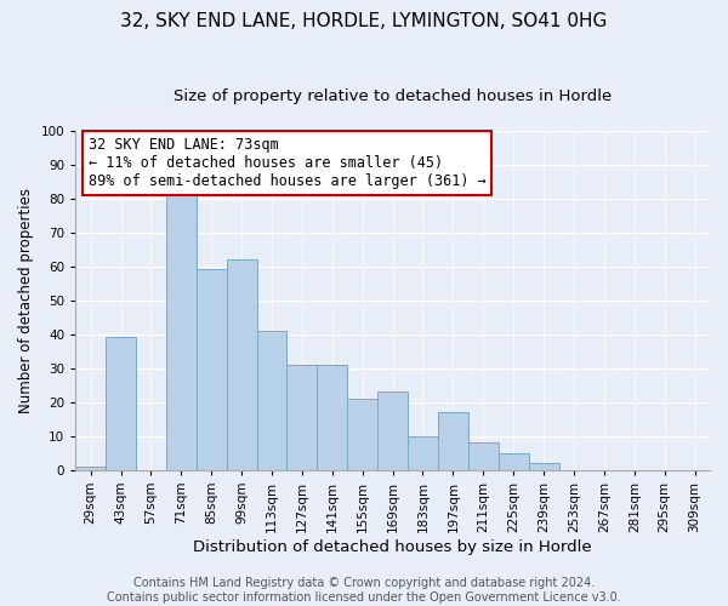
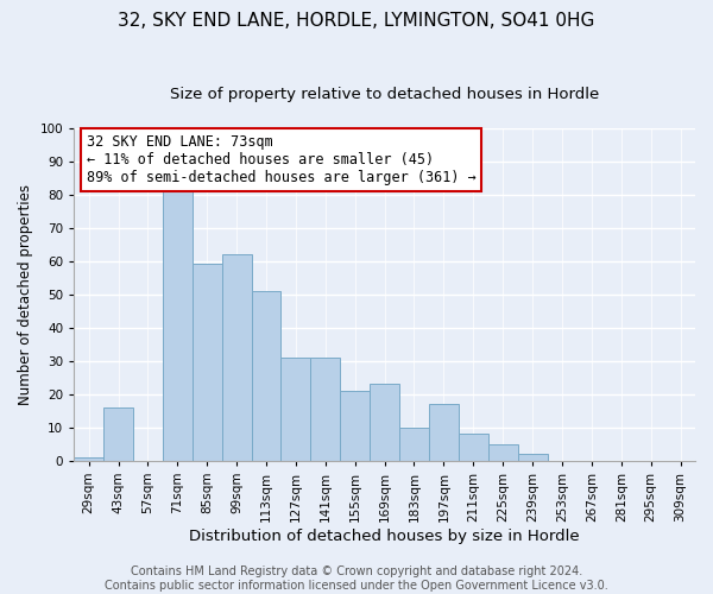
43sqm: 39 -> 16
113sqm: 41 -> 51
